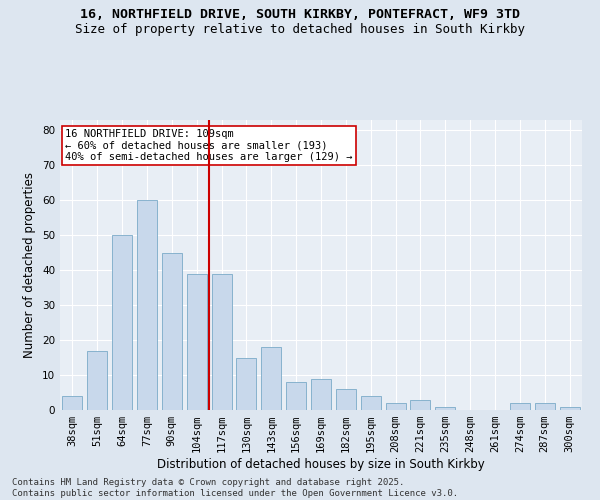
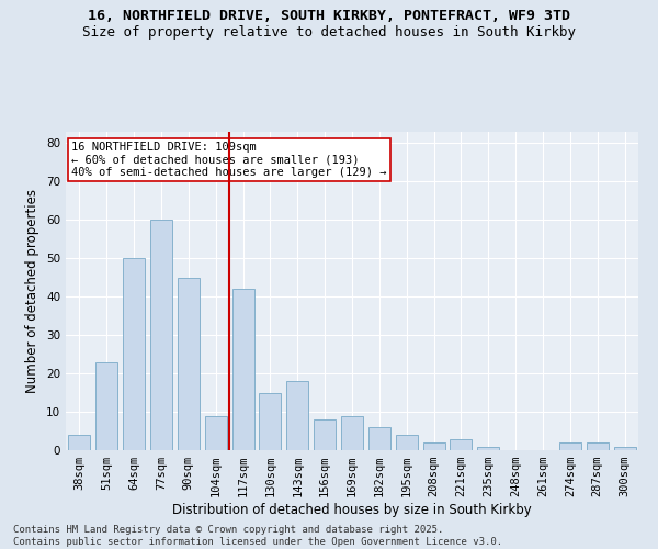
51sqm: 17 -> 23
104sqm: 39 -> 9
117sqm: 39 -> 42
